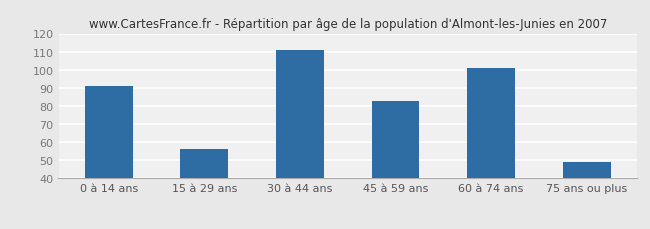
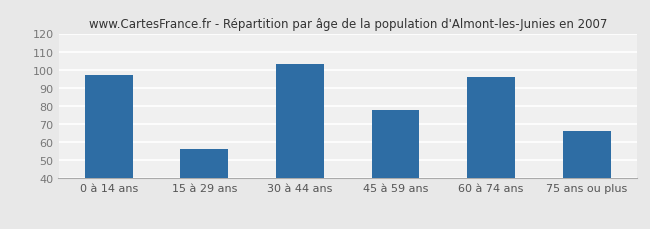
0 à 14 ans: 91 -> 97
30 à 44 ans: 111 -> 103
45 à 59 ans: 83 -> 78
60 à 74 ans: 101 -> 96
75 ans ou plus: 49 -> 66
